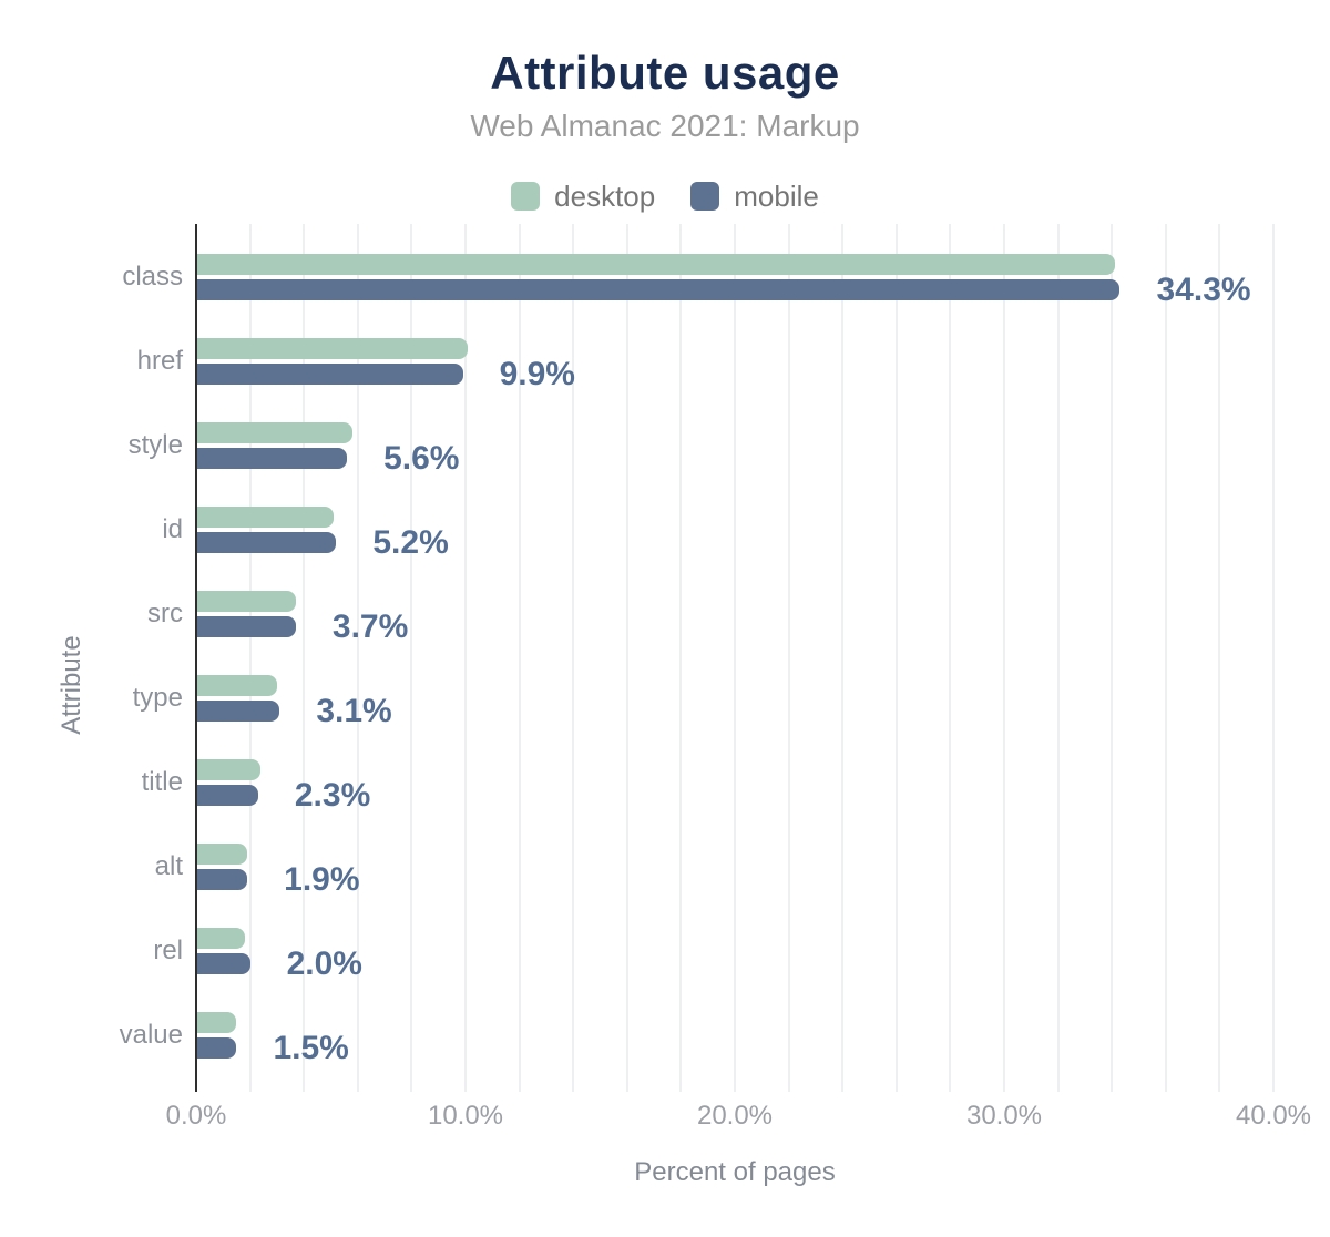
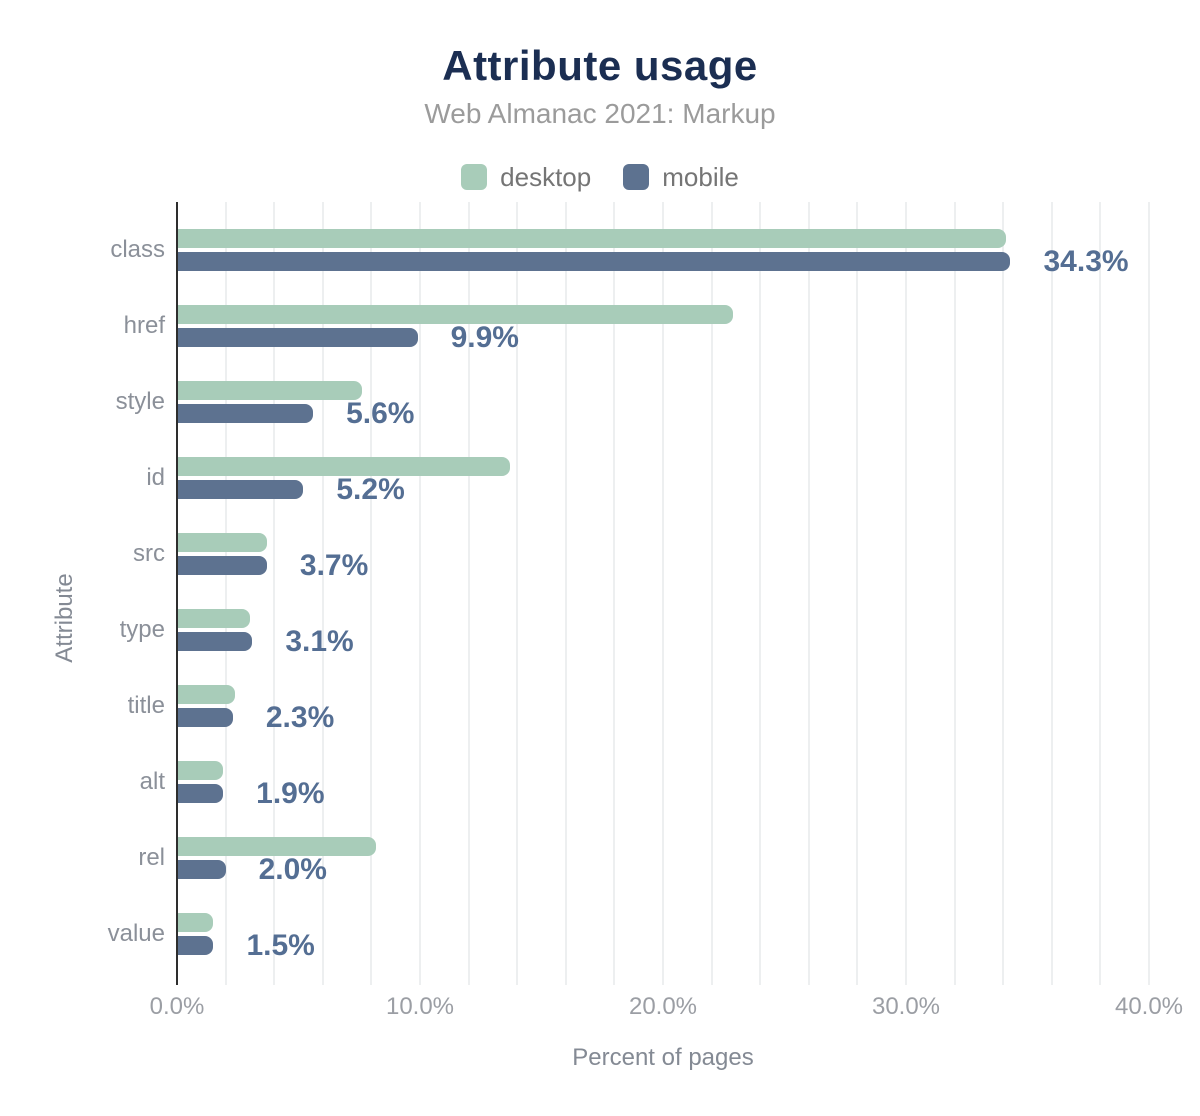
desktop/href: 10.1% -> 22.9%
desktop/style: 5.8% -> 7.6%
desktop/id: 5.1% -> 13.7%
desktop/rel: 1.8% -> 8.2%
